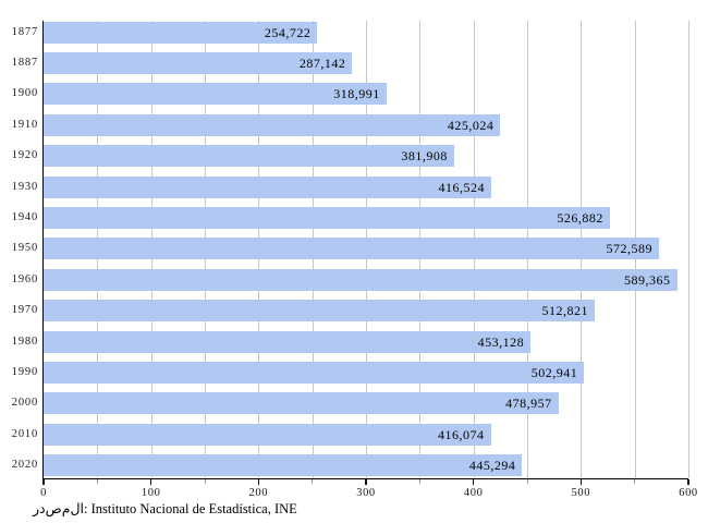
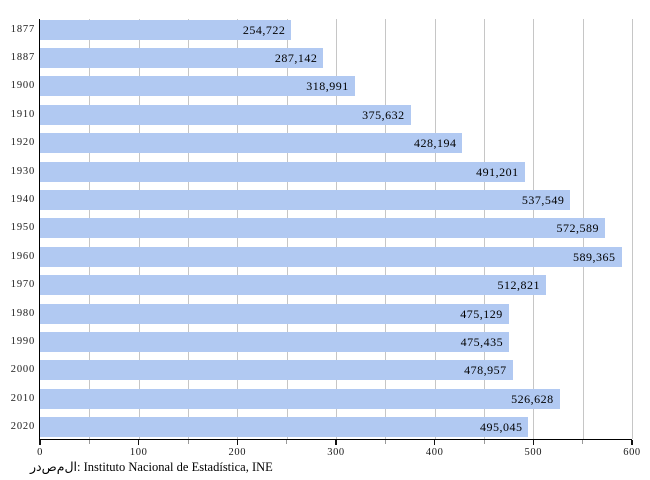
1910: 425,024 -> 375,632
1920: 381,908 -> 428,194
1930: 416,524 -> 491,201
1940: 526,882 -> 537,549
1980: 453,128 -> 475,129
1990: 502,941 -> 475,435
2010: 416,074 -> 526,628
2020: 445,294 -> 495,045
